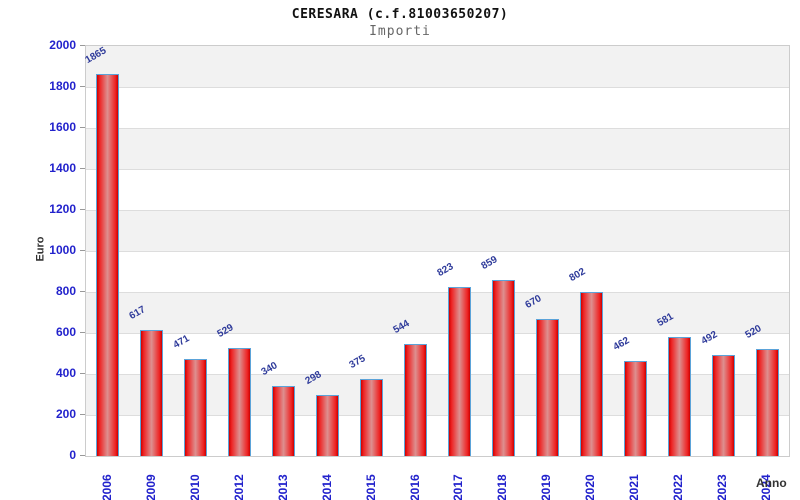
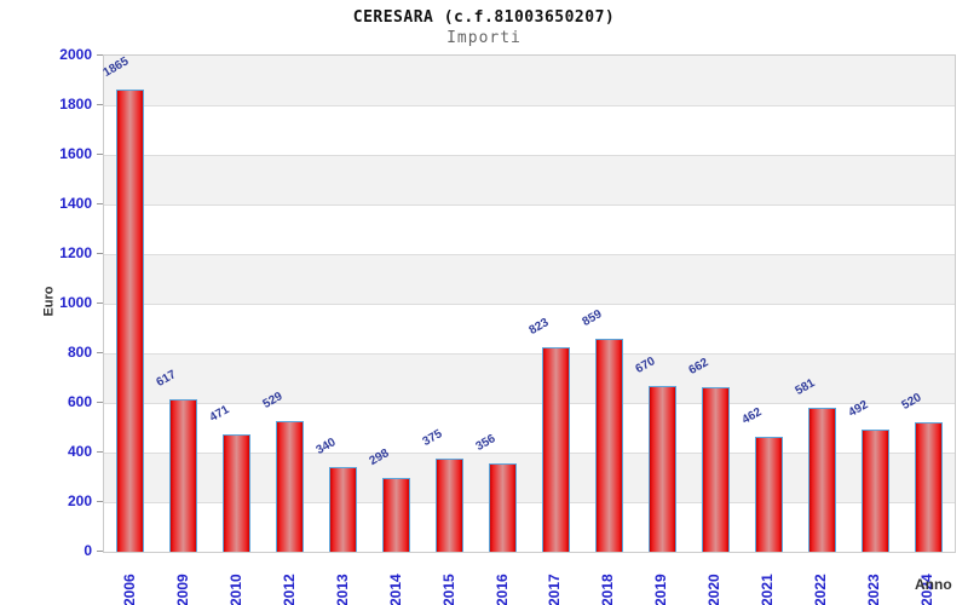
2016: 544 -> 356
2020: 802 -> 662
